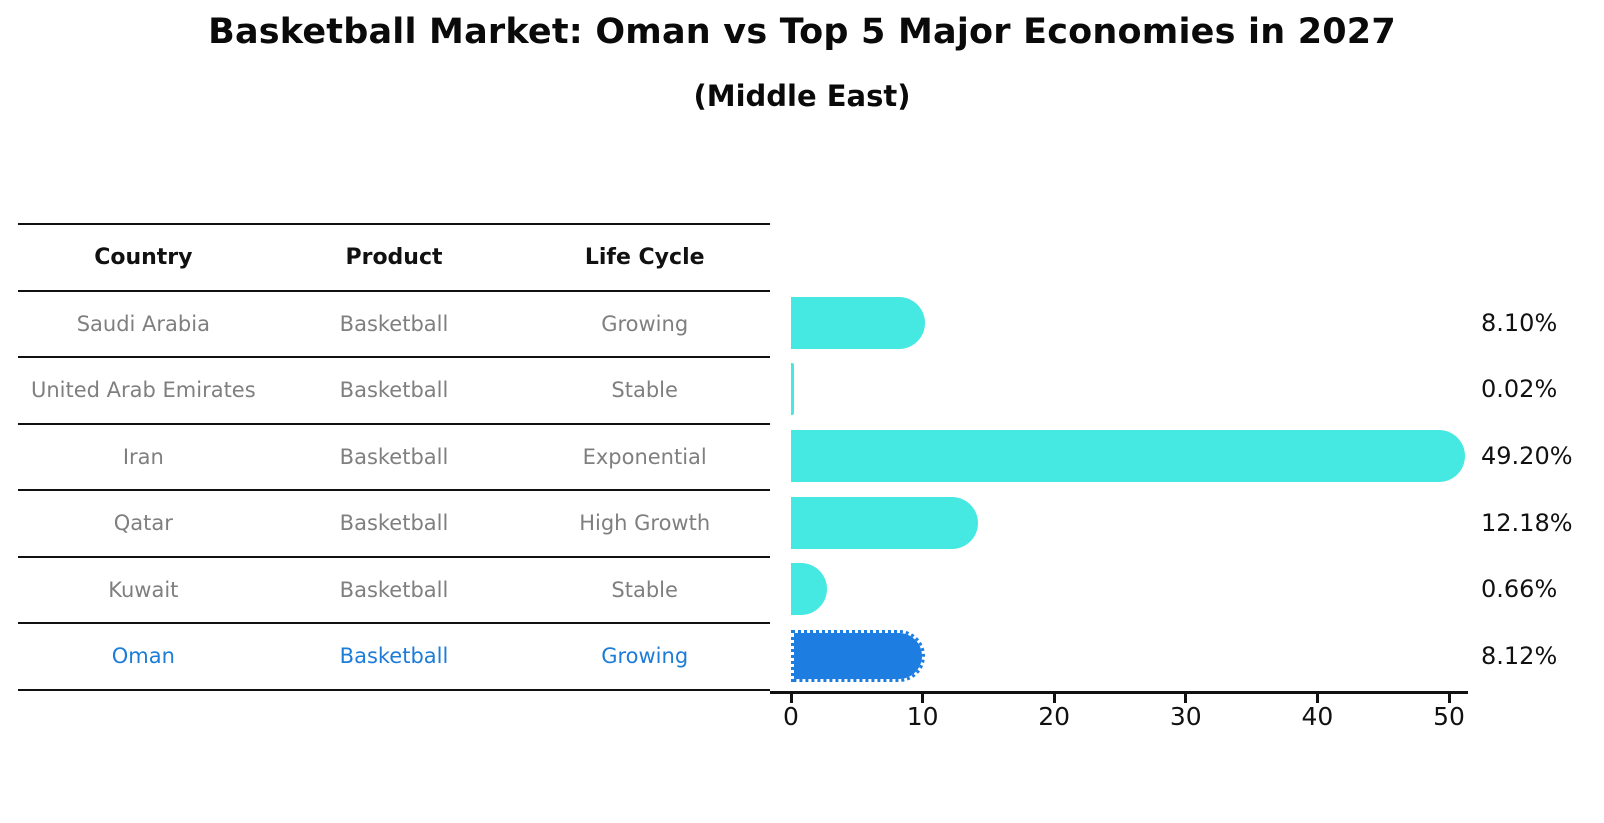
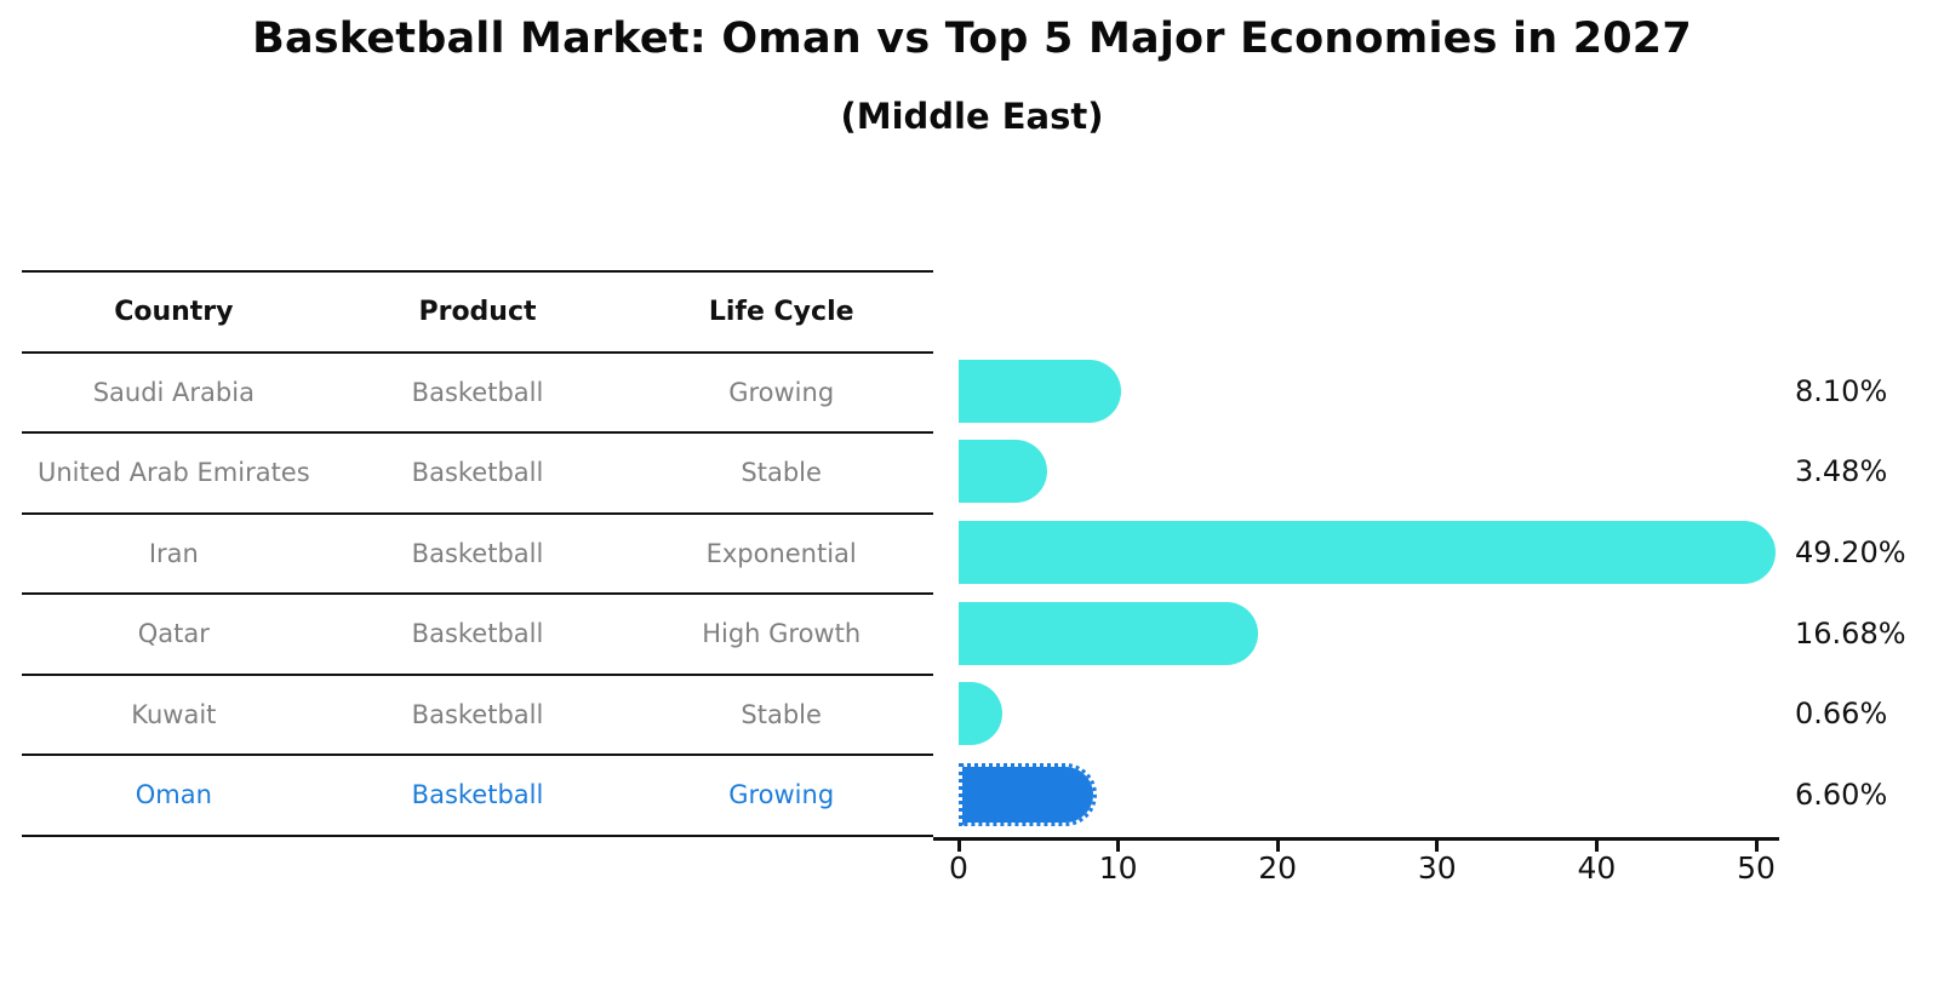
United Arab Emirates: 0.02% -> 3.48%
Qatar: 12.18% -> 16.68%
Oman: 8.12% -> 6.60%
